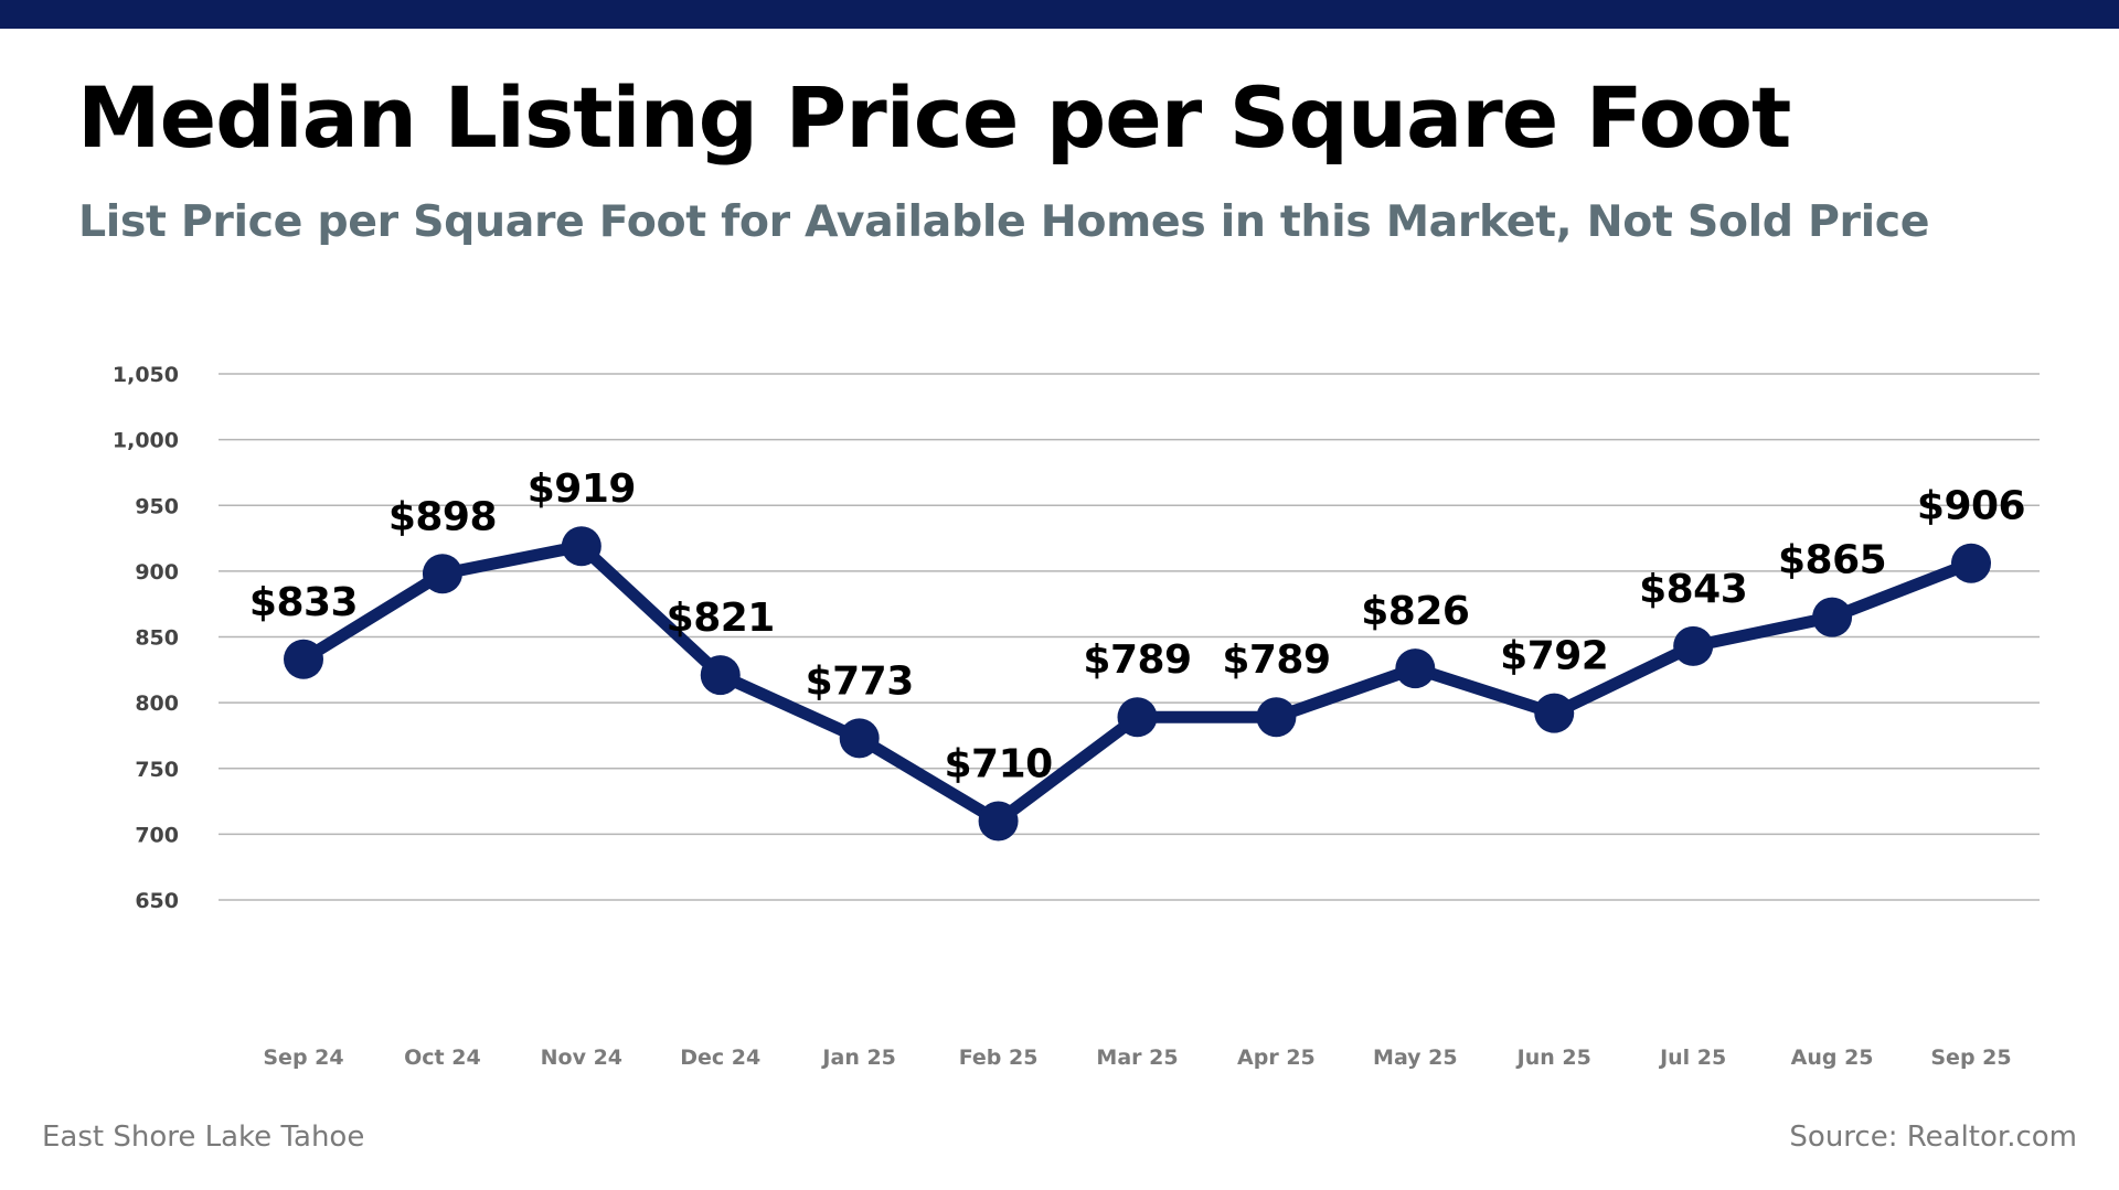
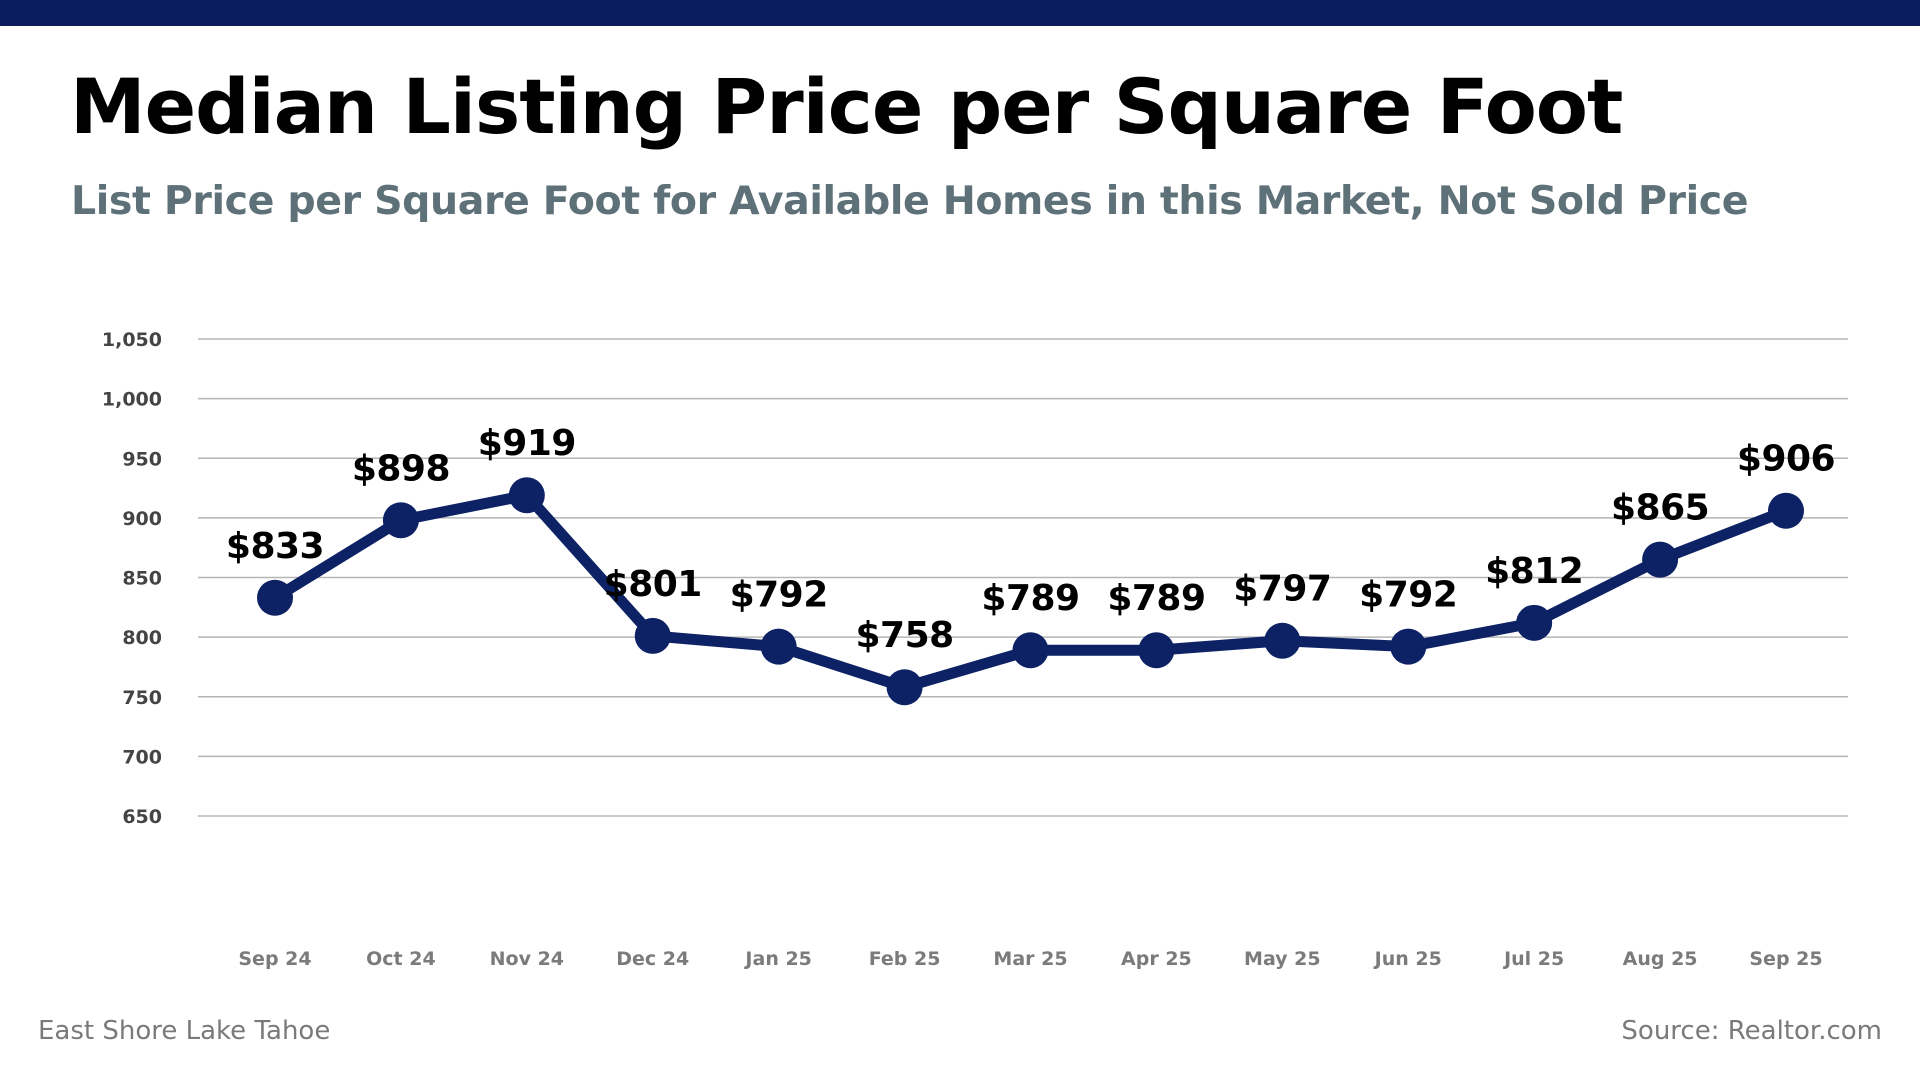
Dec 24: $821 -> $801
Jan 25: $773 -> $792
Feb 25: $710 -> $758
May 25: $826 -> $797
Jul 25: $843 -> $812
